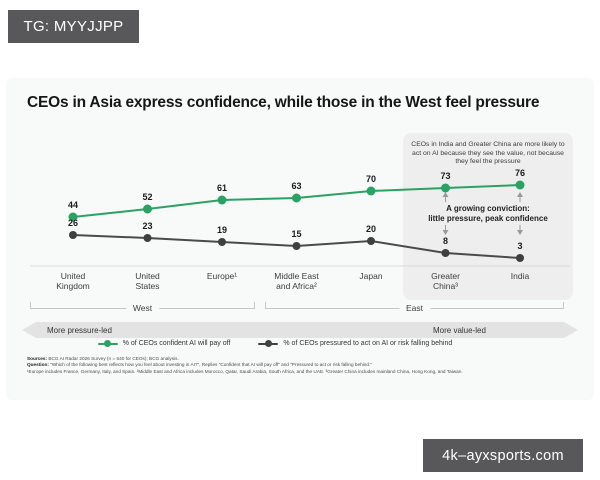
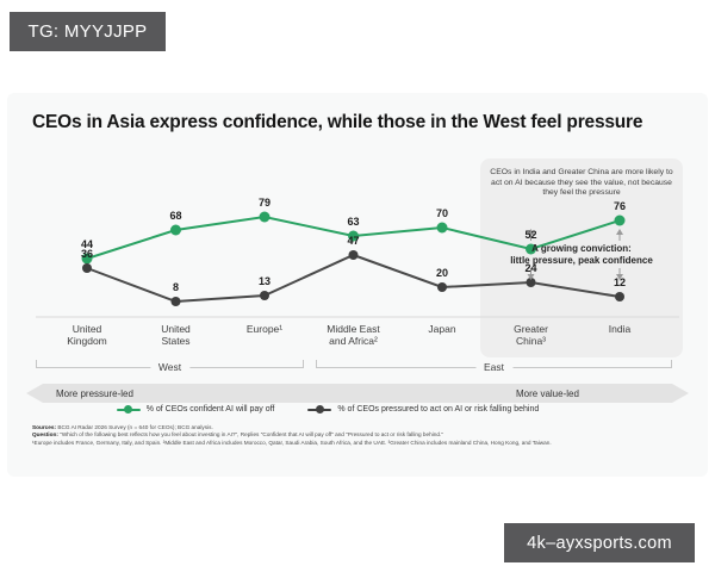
% of CEOs pressured to act on AI or risk falling behind/United Kingdom: 26 -> 36
% of CEOs confident AI will pay off/United States: 52 -> 68
% of CEOs pressured to act on AI or risk falling behind/United States: 23 -> 8
% of CEOs confident AI will pay off/Europe¹: 61 -> 79
% of CEOs pressured to act on AI or risk falling behind/Europe¹: 19 -> 13
% of CEOs pressured to act on AI or risk falling behind/Middle East and Africa²: 15 -> 47
% of CEOs confident AI will pay off/Greater China³: 73 -> 52
% of CEOs pressured to act on AI or risk falling behind/Greater China³: 8 -> 24
% of CEOs pressured to act on AI or risk falling behind/India: 3 -> 12
